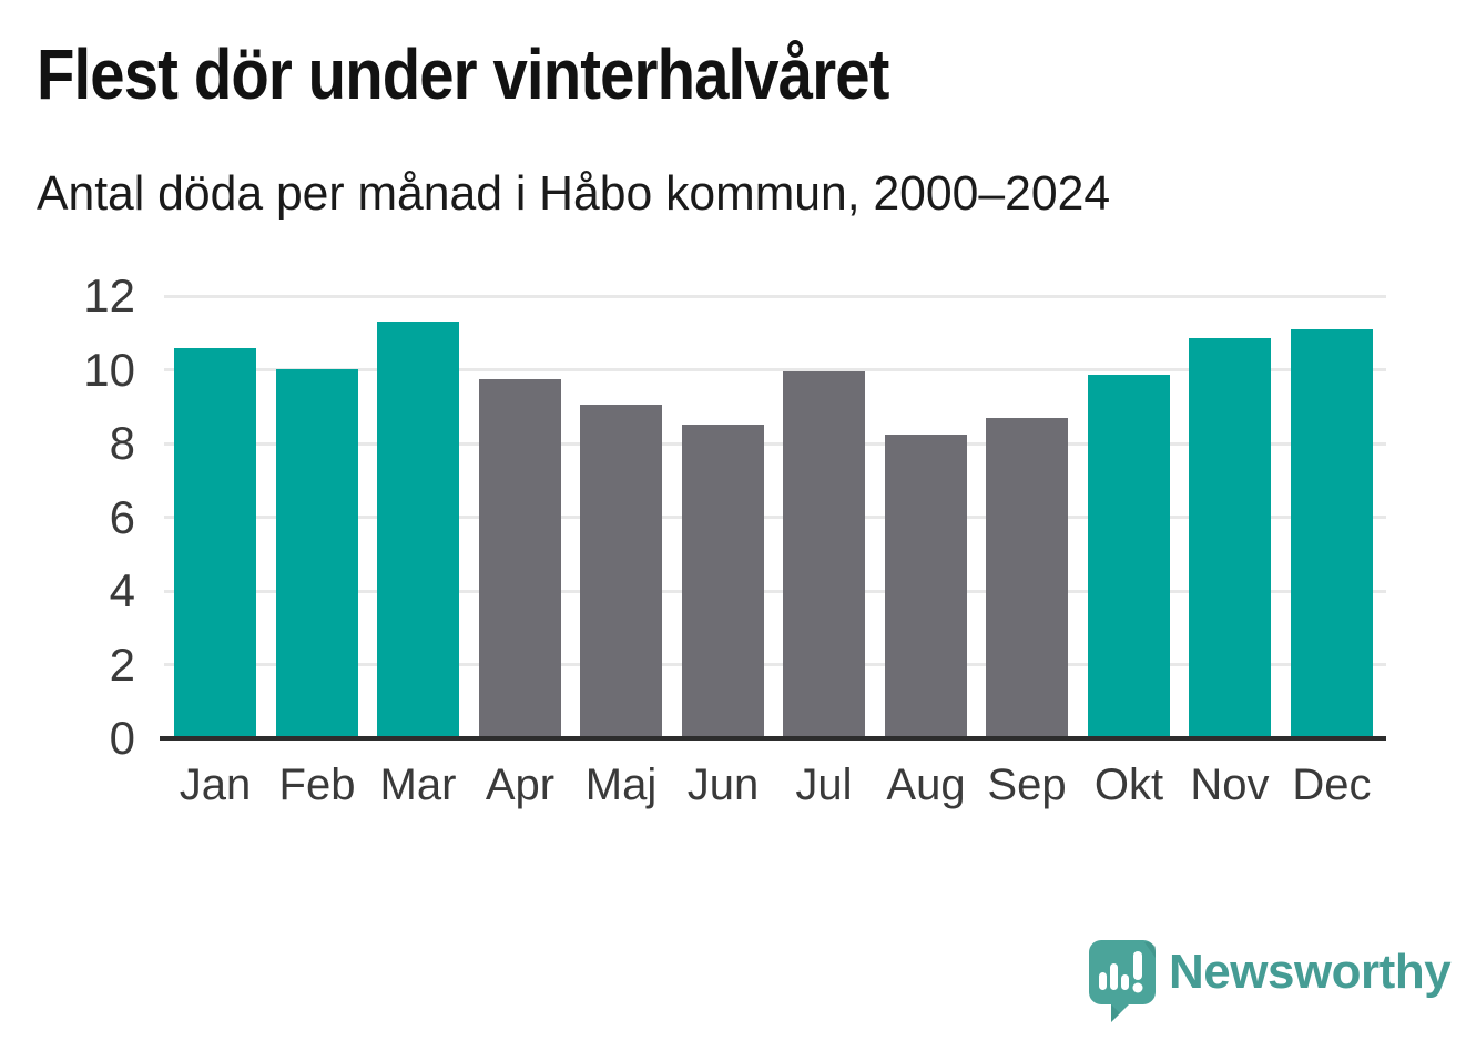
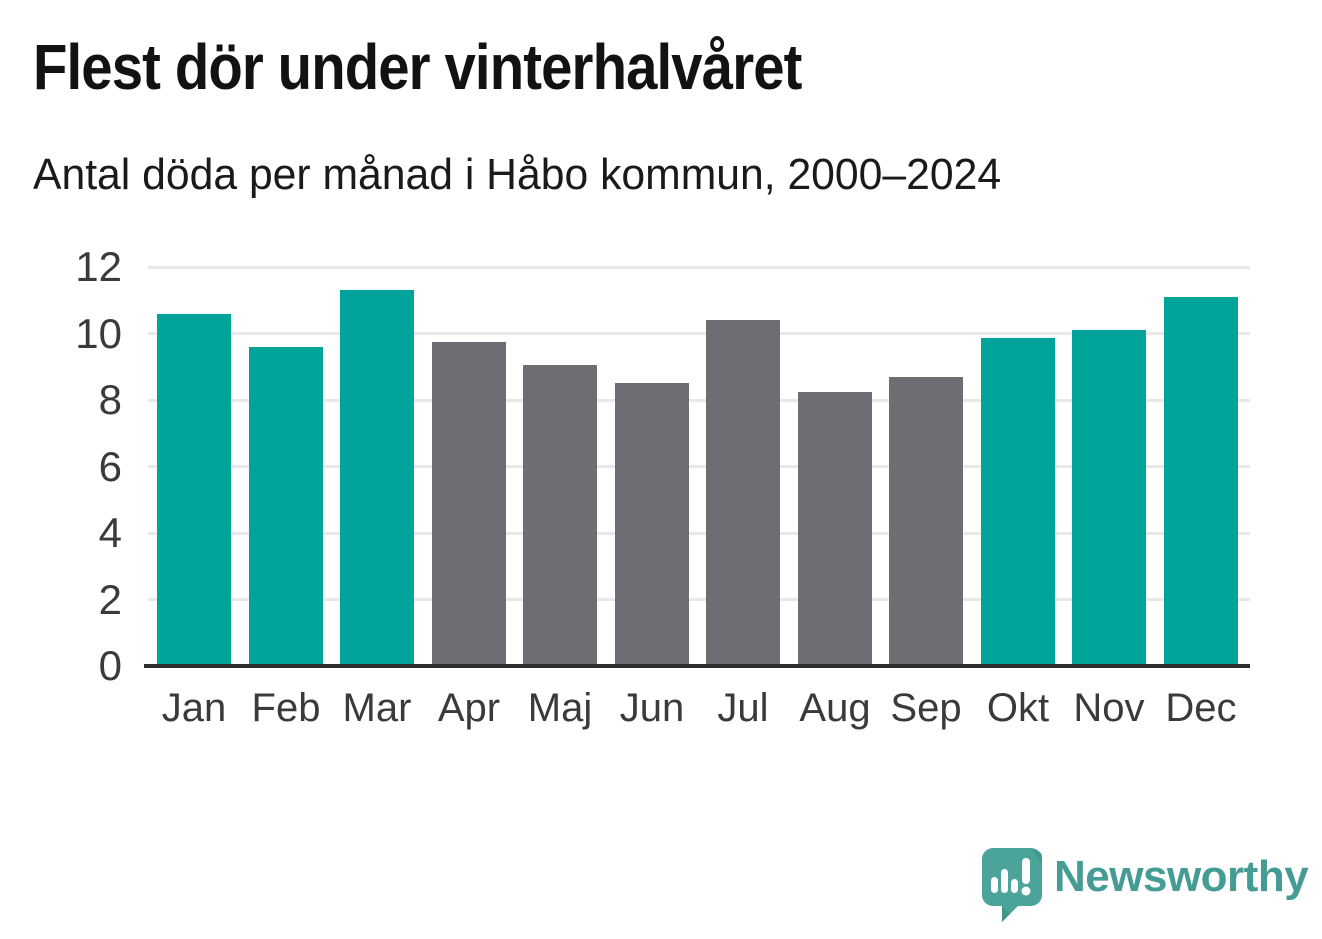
Feb: 10.0 -> 9.6
Jul: 9.9 -> 10.4
Nov: 10.8 -> 10.1
